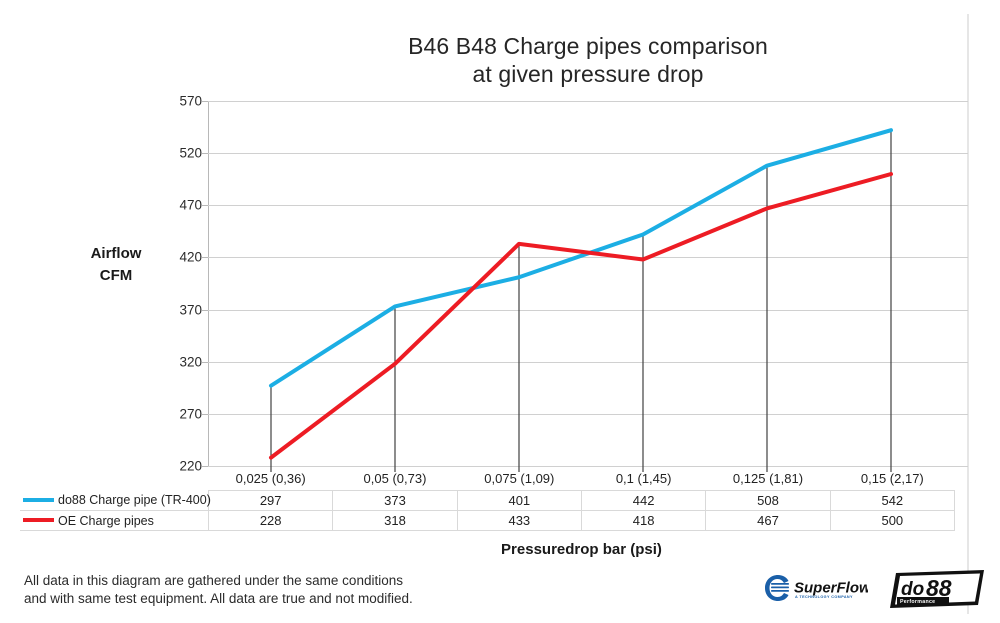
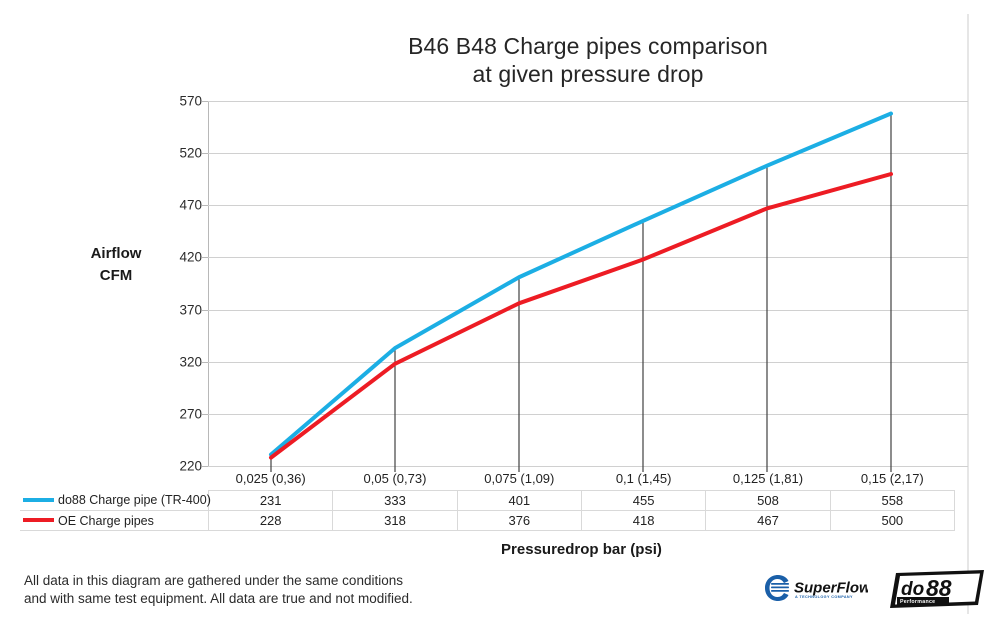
do88 Charge pipe (TR-400)/0,025 (0,36): 297 -> 231
do88 Charge pipe (TR-400)/0,05 (0,73): 373 -> 333
OE Charge pipes/0,075 (1,09): 433 -> 376
do88 Charge pipe (TR-400)/0,1 (1,45): 442 -> 455
do88 Charge pipe (TR-400)/0,15 (2,17): 542 -> 558
